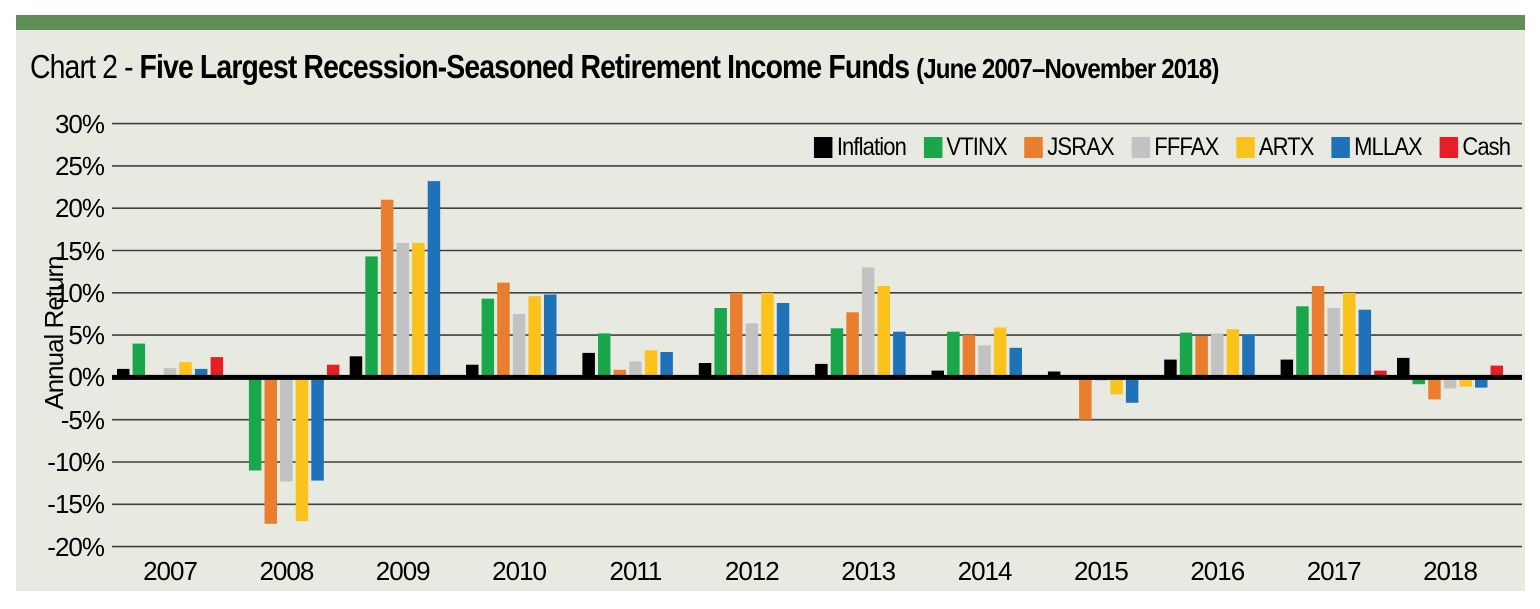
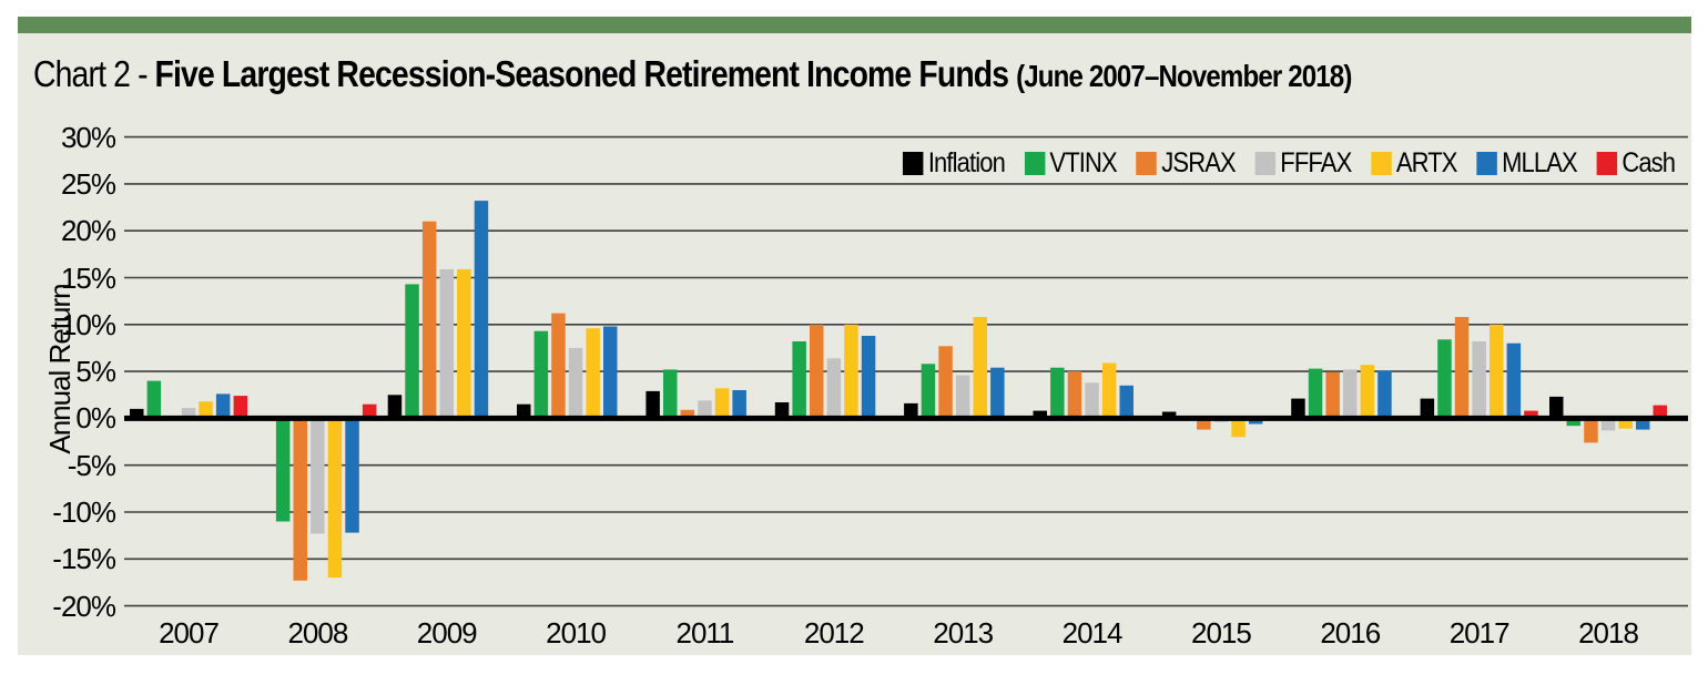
MLLAX/2007: 1% -> 3%
FFFAX/2013: 13% -> 5%
JSRAX/2015: -5% -> -1%
MLLAX/2015: -3% -> -1%
